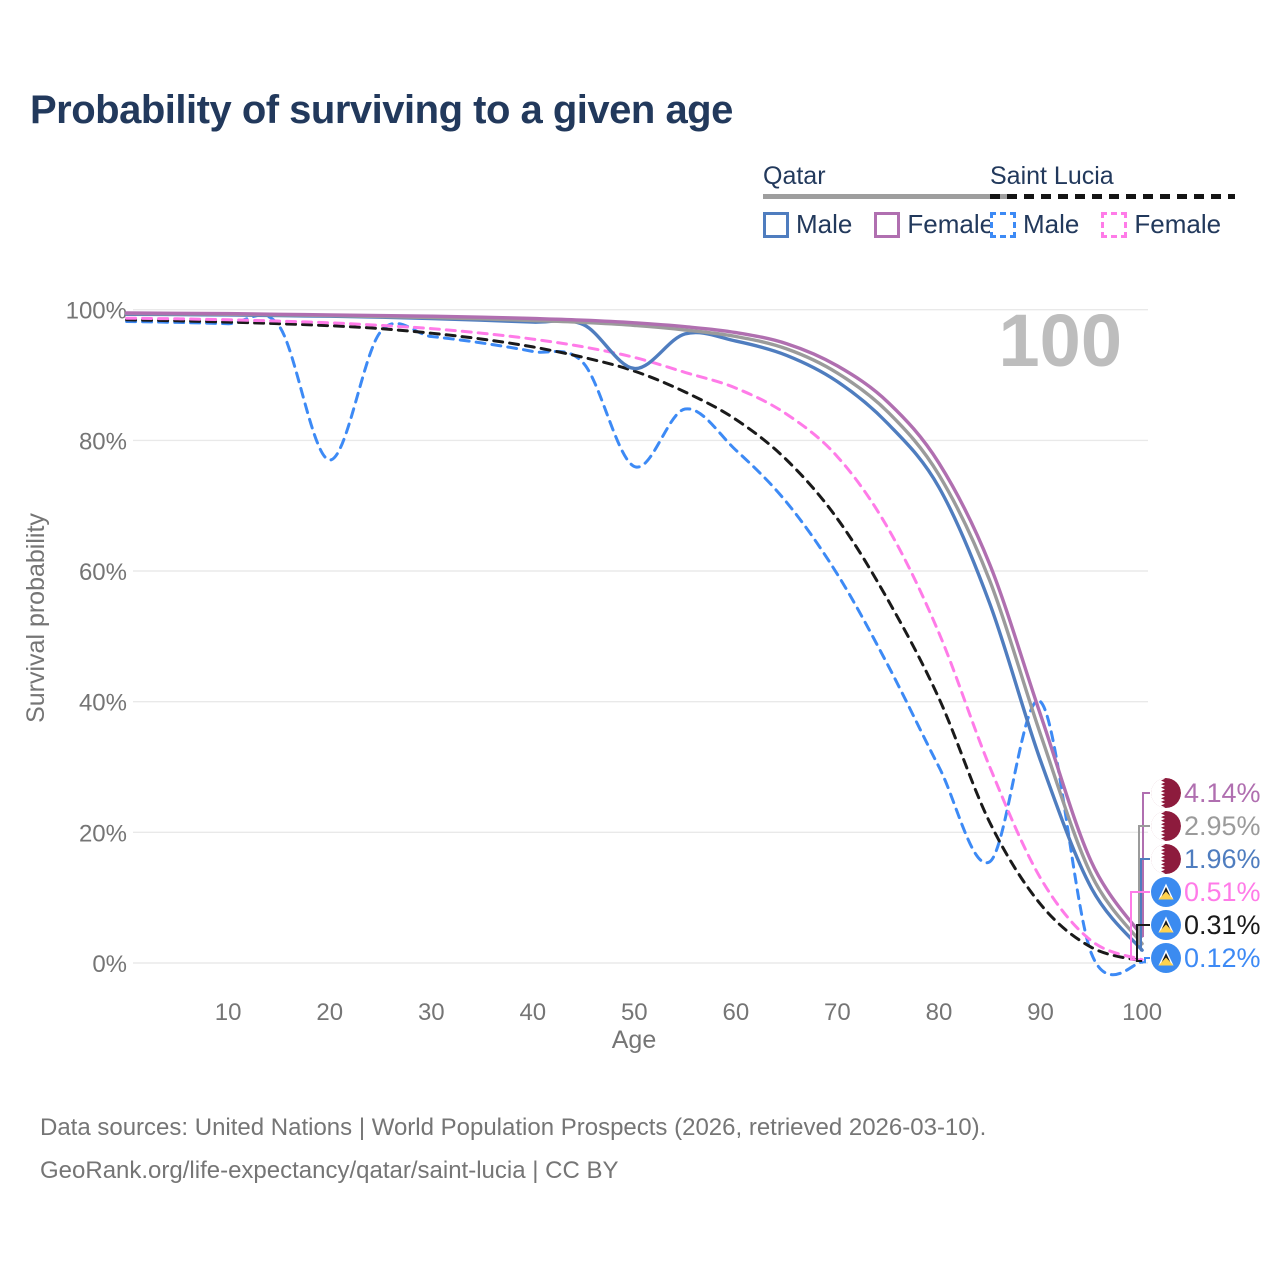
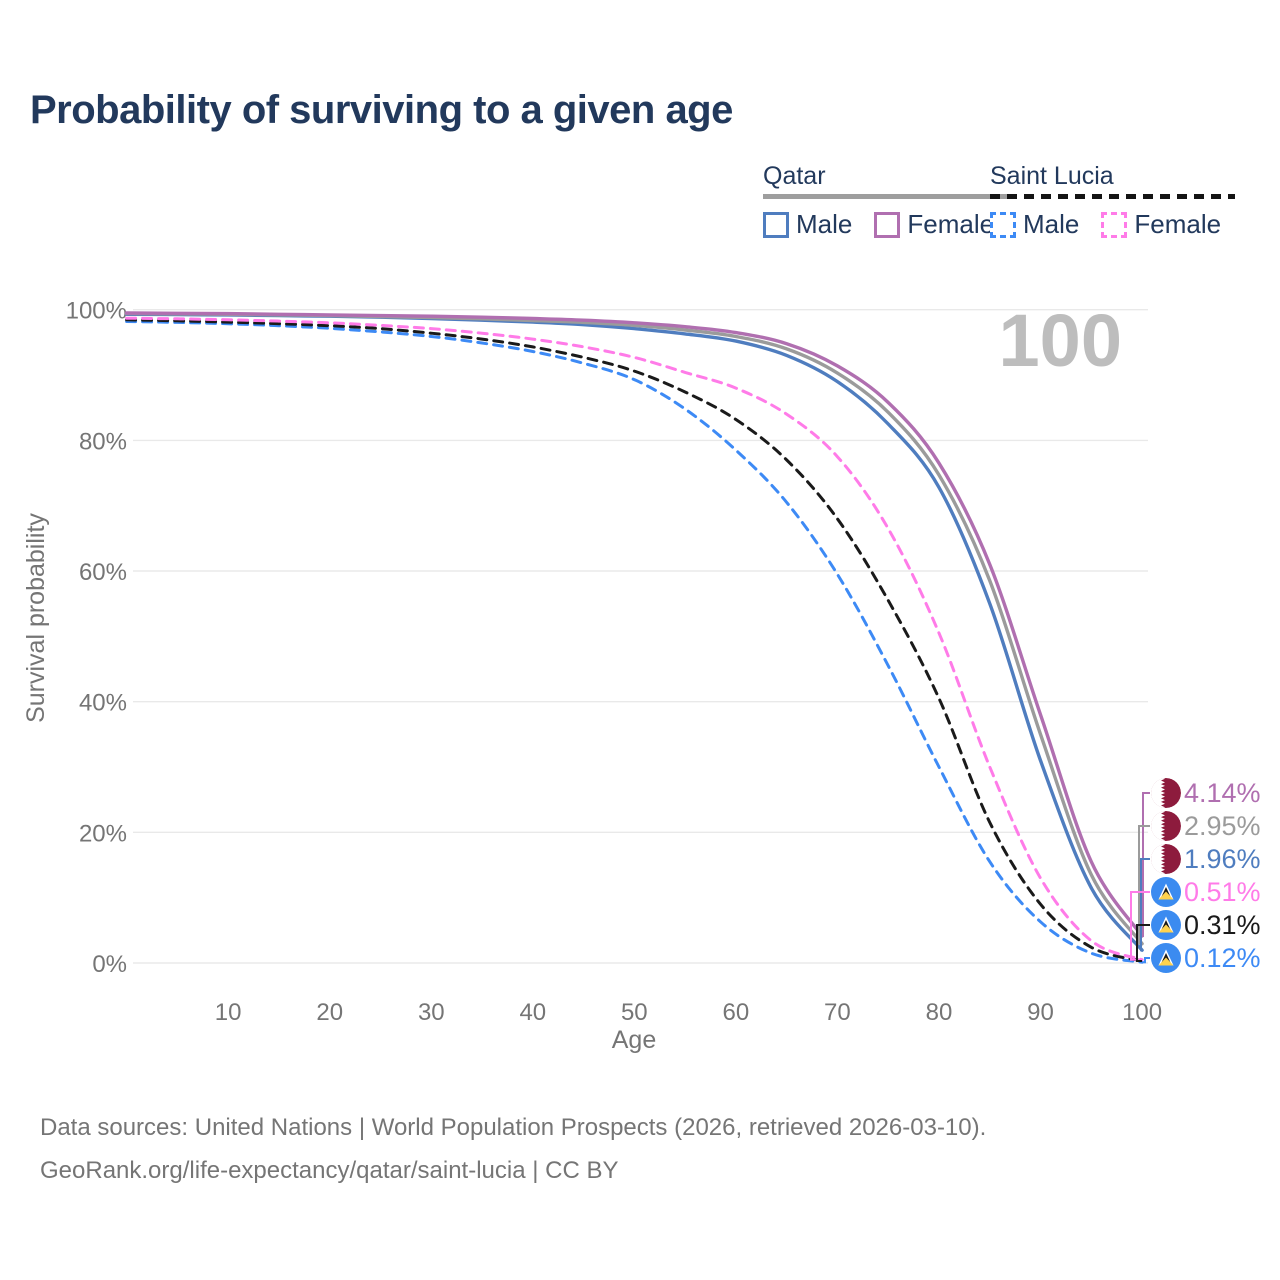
Saint Lucia Male/20: 77% -> 97%
Qatar Male/50: 91% -> 97%
Saint Lucia Male/50: 76% -> 89%
Saint Lucia Male/90: 40% -> 6%
